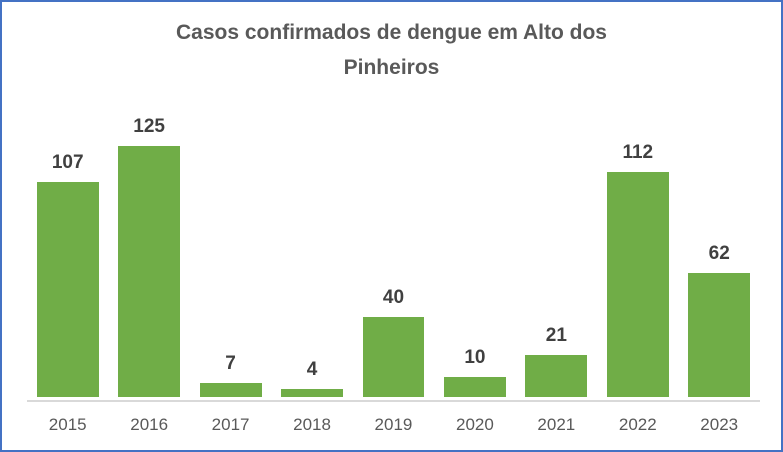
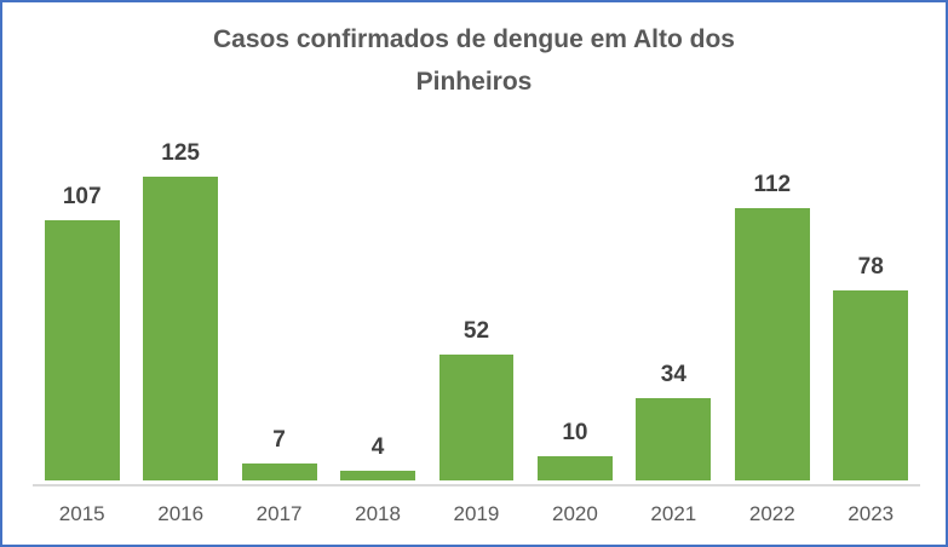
2019: 40 -> 52
2021: 21 -> 34
2023: 62 -> 78
